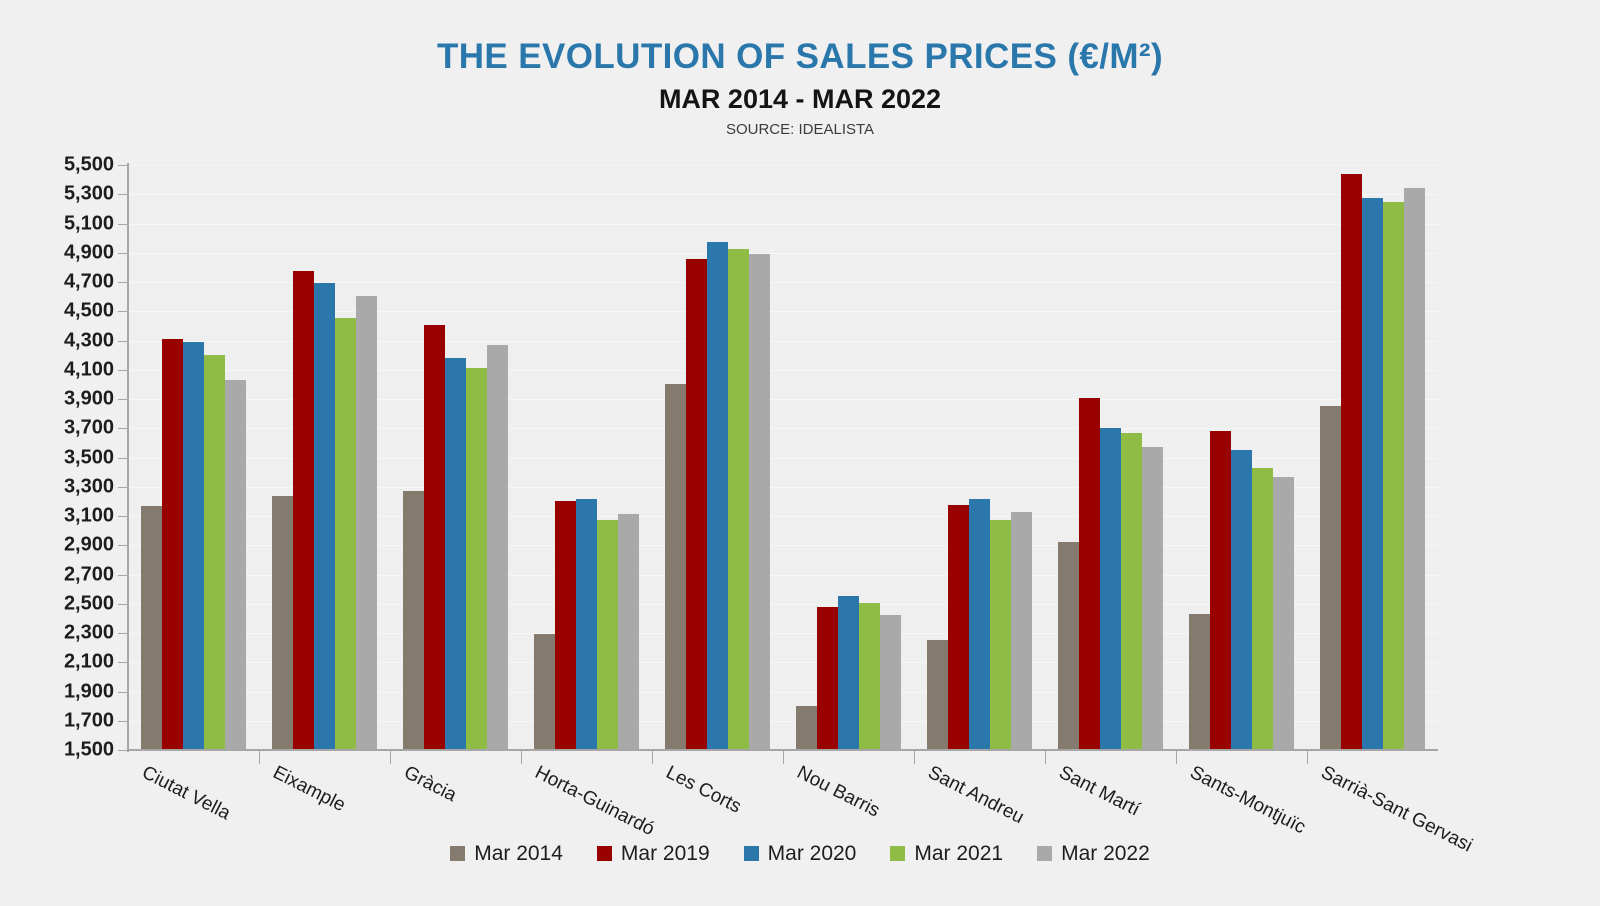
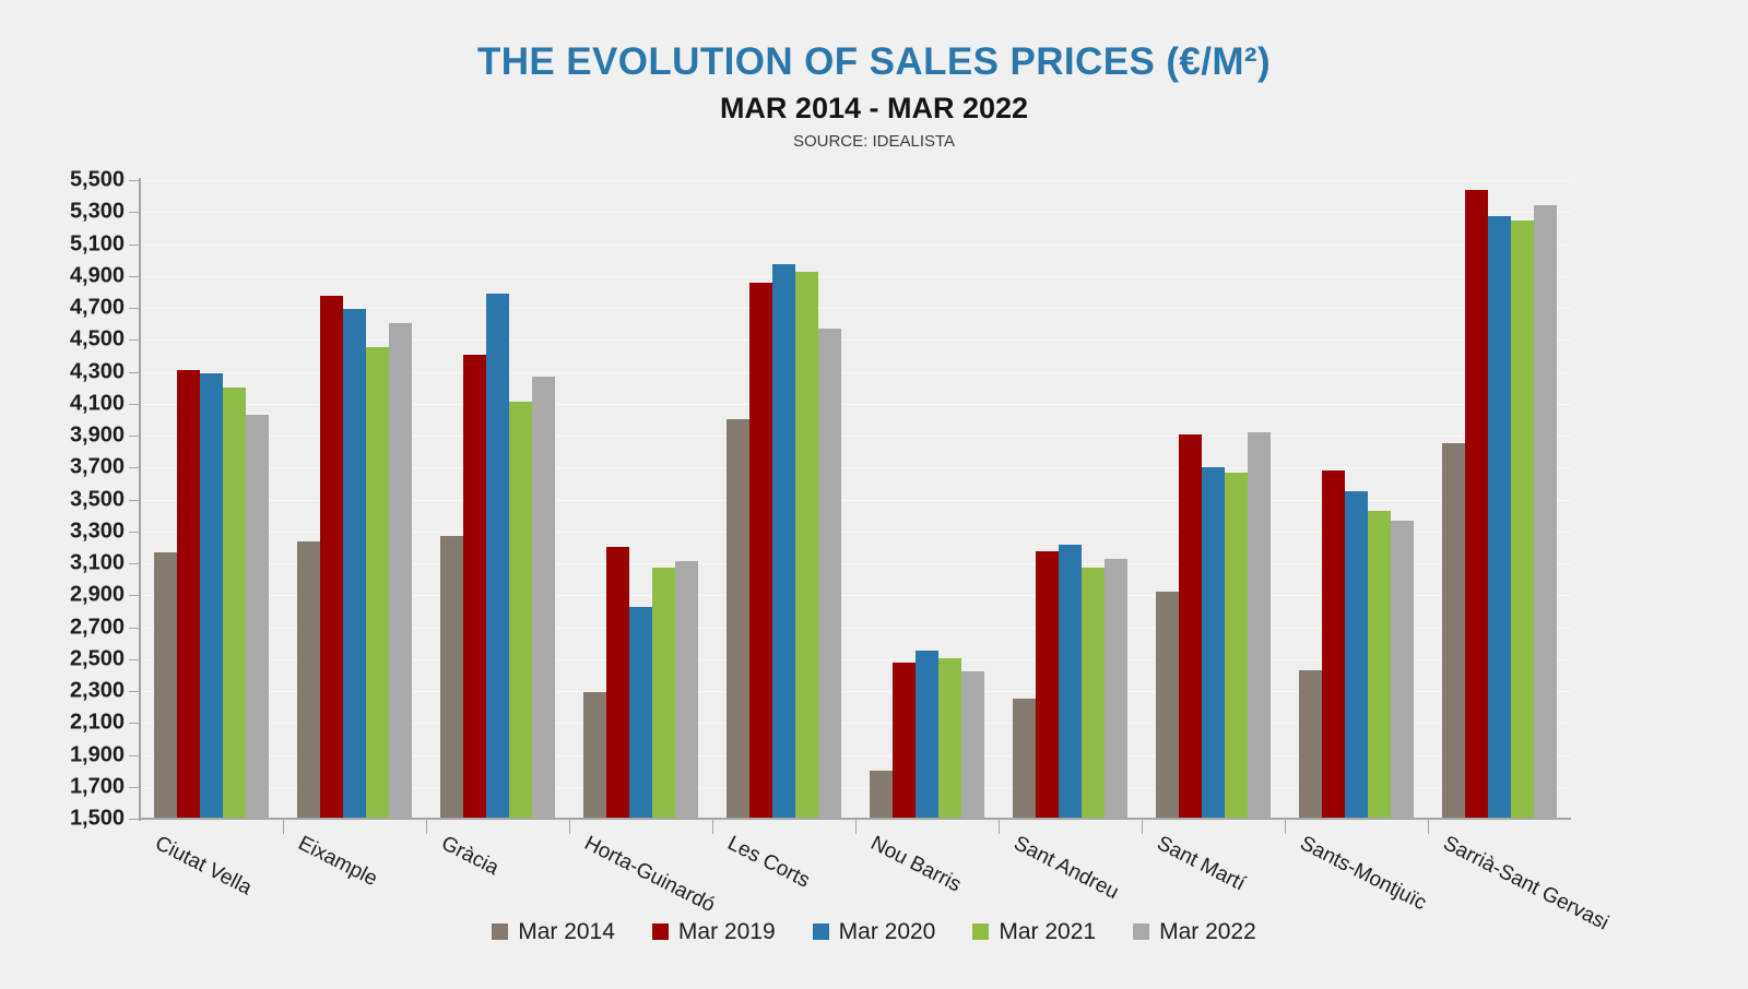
Mar 2020/Gràcia: 4180 -> 4790
Mar 2020/Horta-Guinardó: 3220 -> 2830
Mar 2022/Les Corts: 4890 -> 4570
Mar 2022/Sant Martí: 3580 -> 3920
